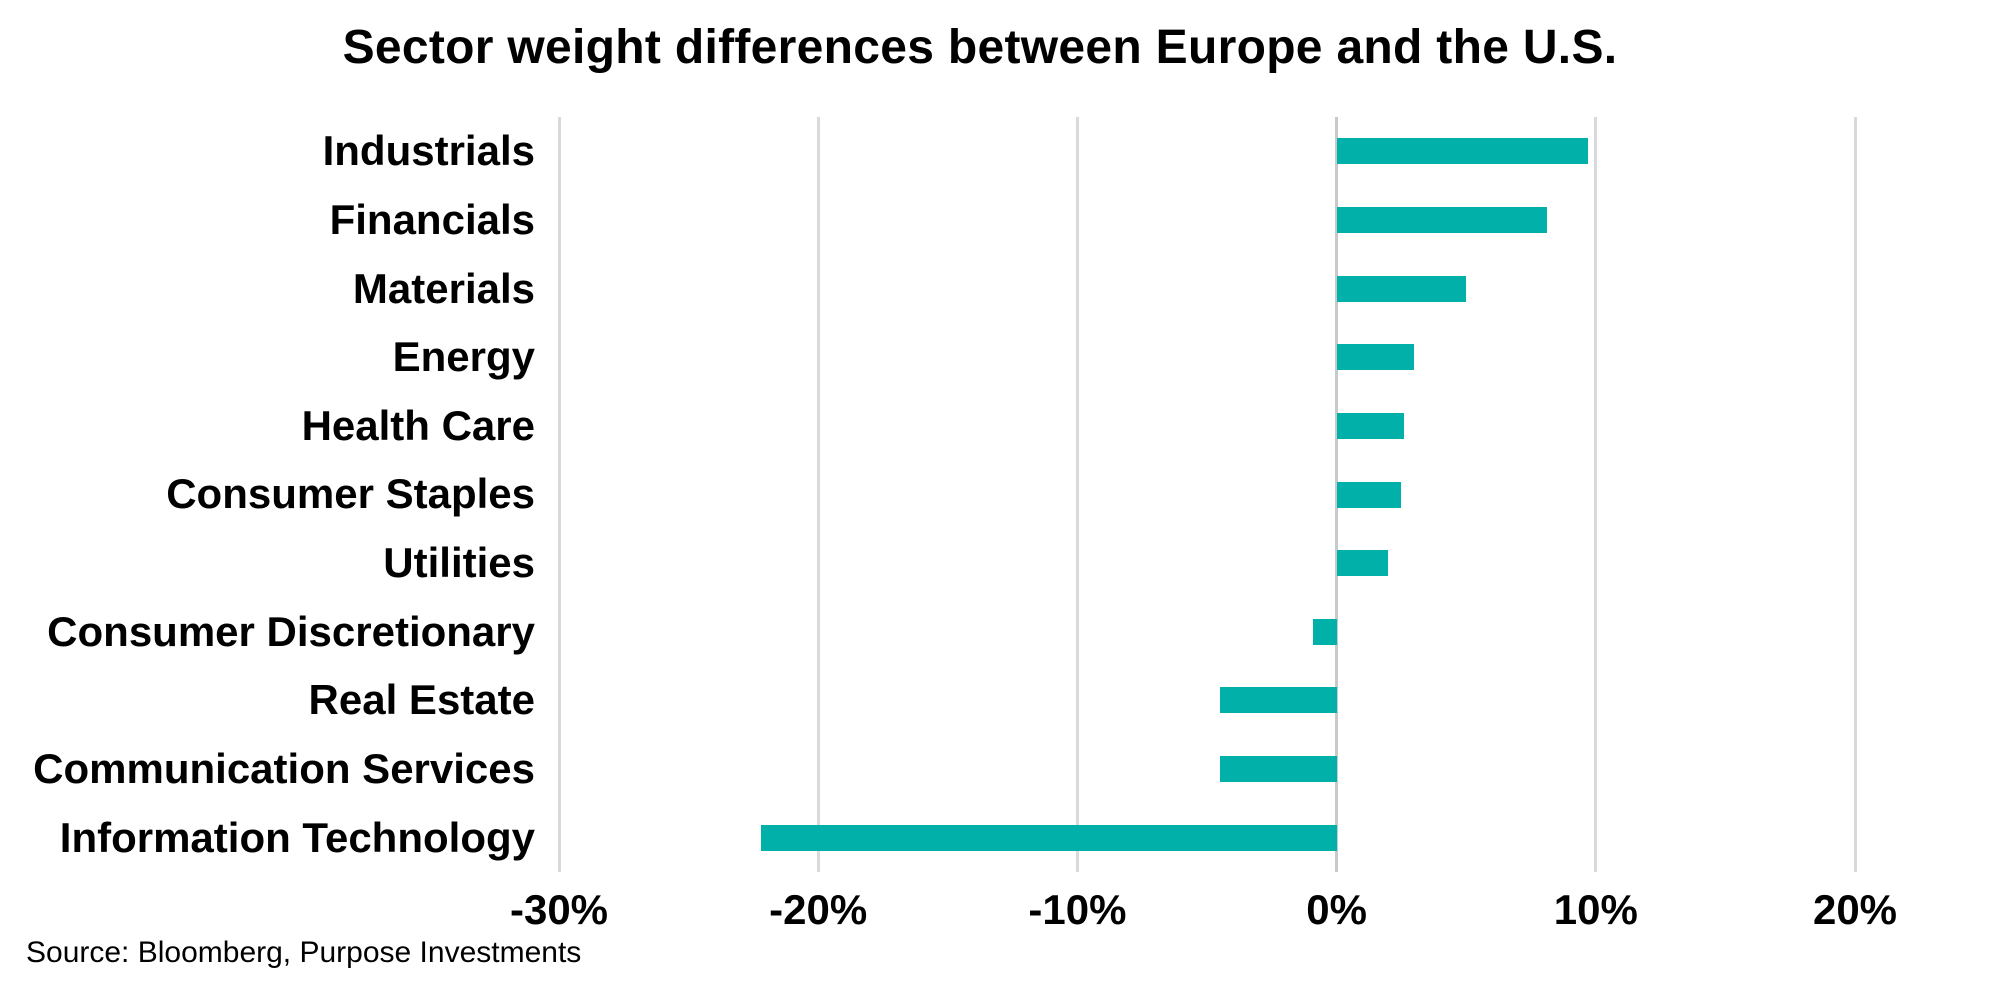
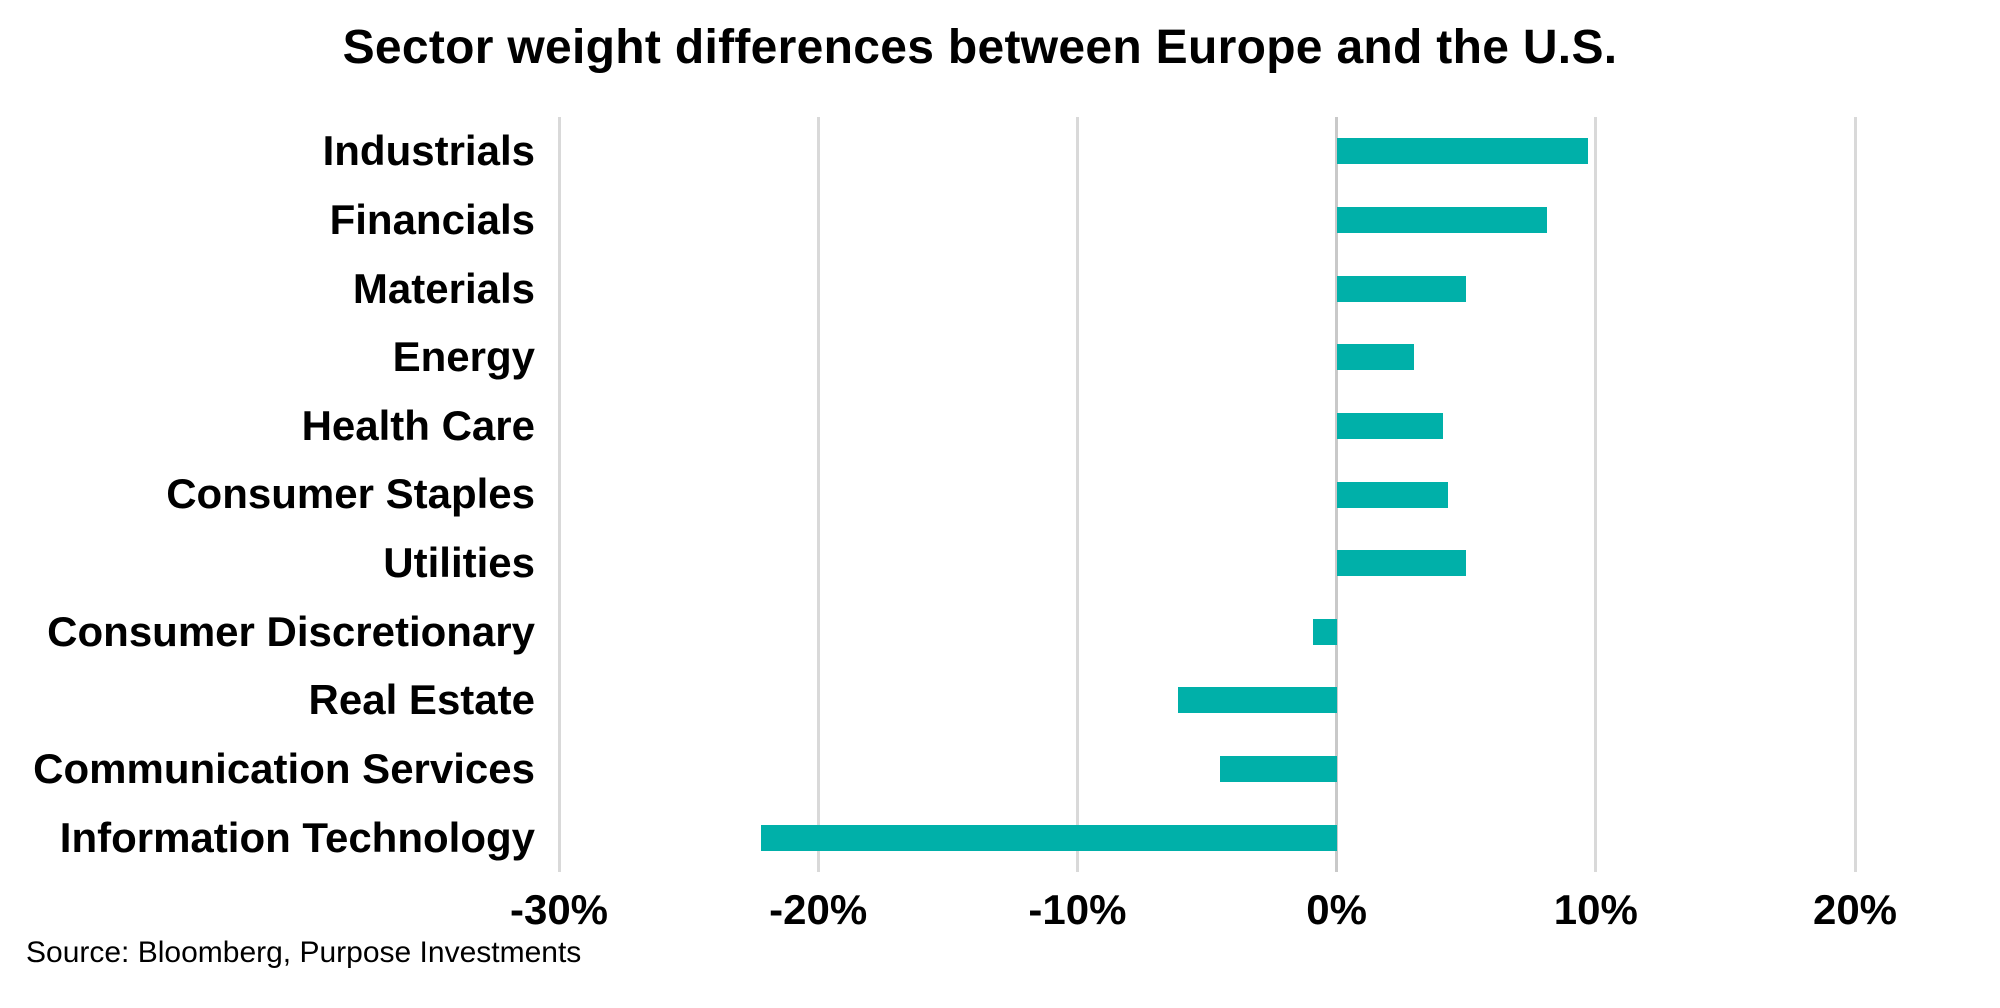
Health Care: 2.6% -> 4.1%
Consumer Staples: 2.5% -> 4.3%
Utilities: 2.0% -> 5.0%
Real Estate: -4.5% -> -6.1%
